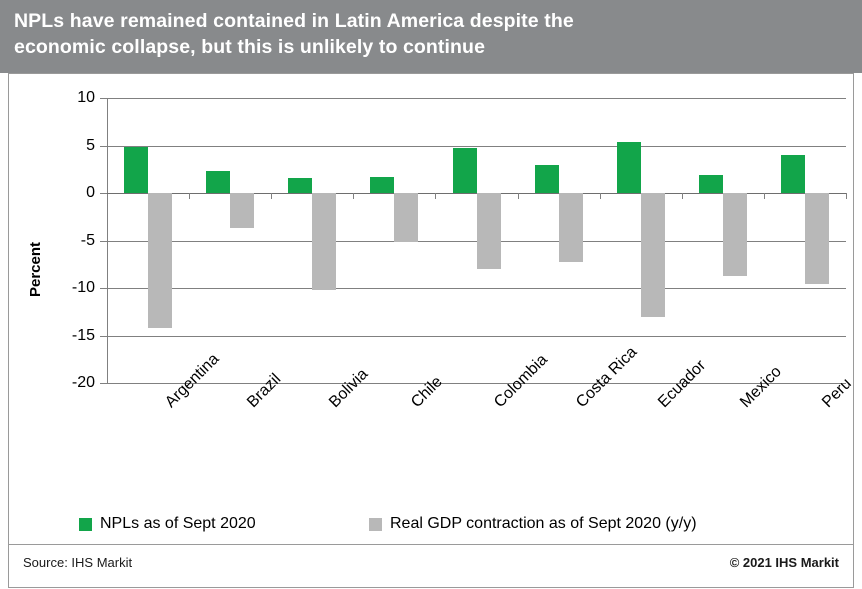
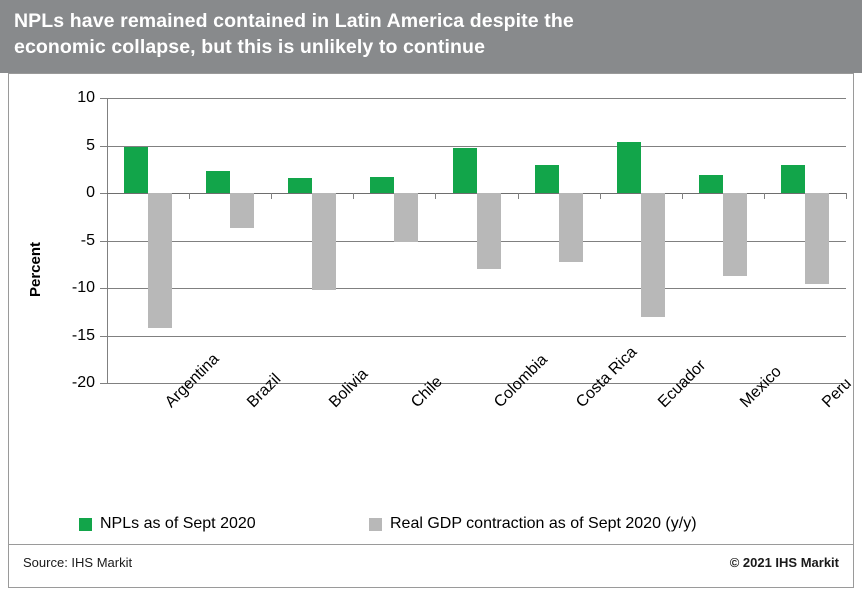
NPLs as of Sept 2020/Peru: 4 -> 3
